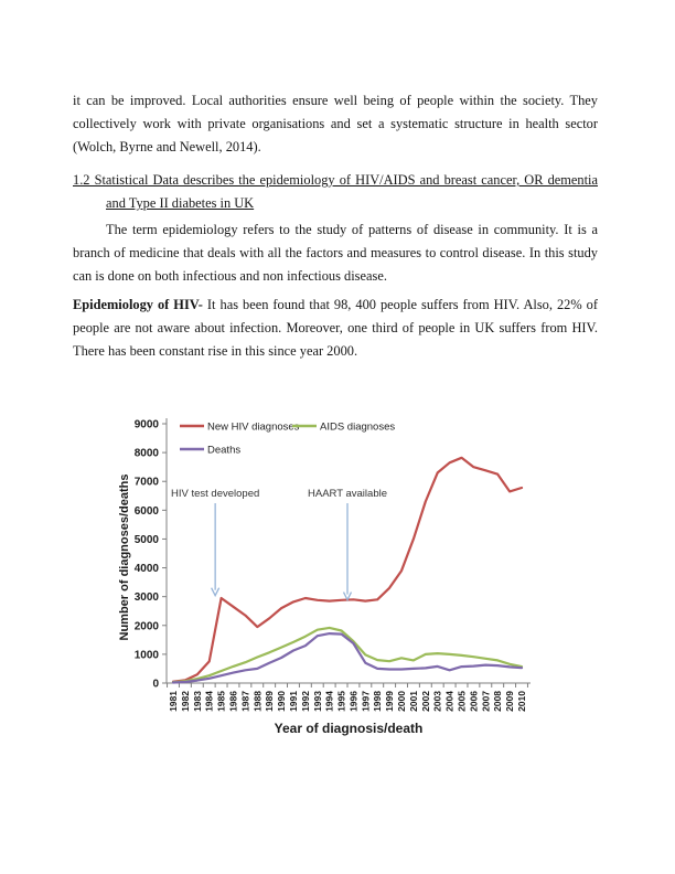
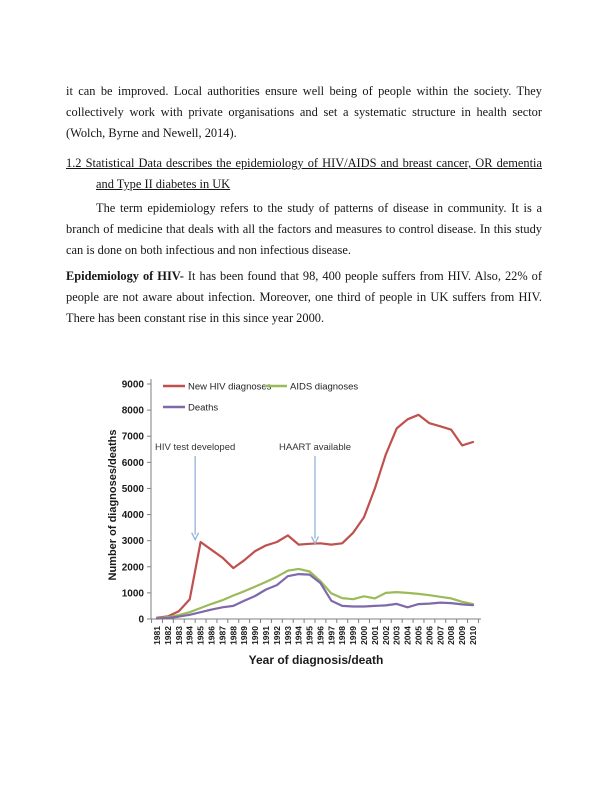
New HIV diagnoses/1993: 2900 -> 3200
